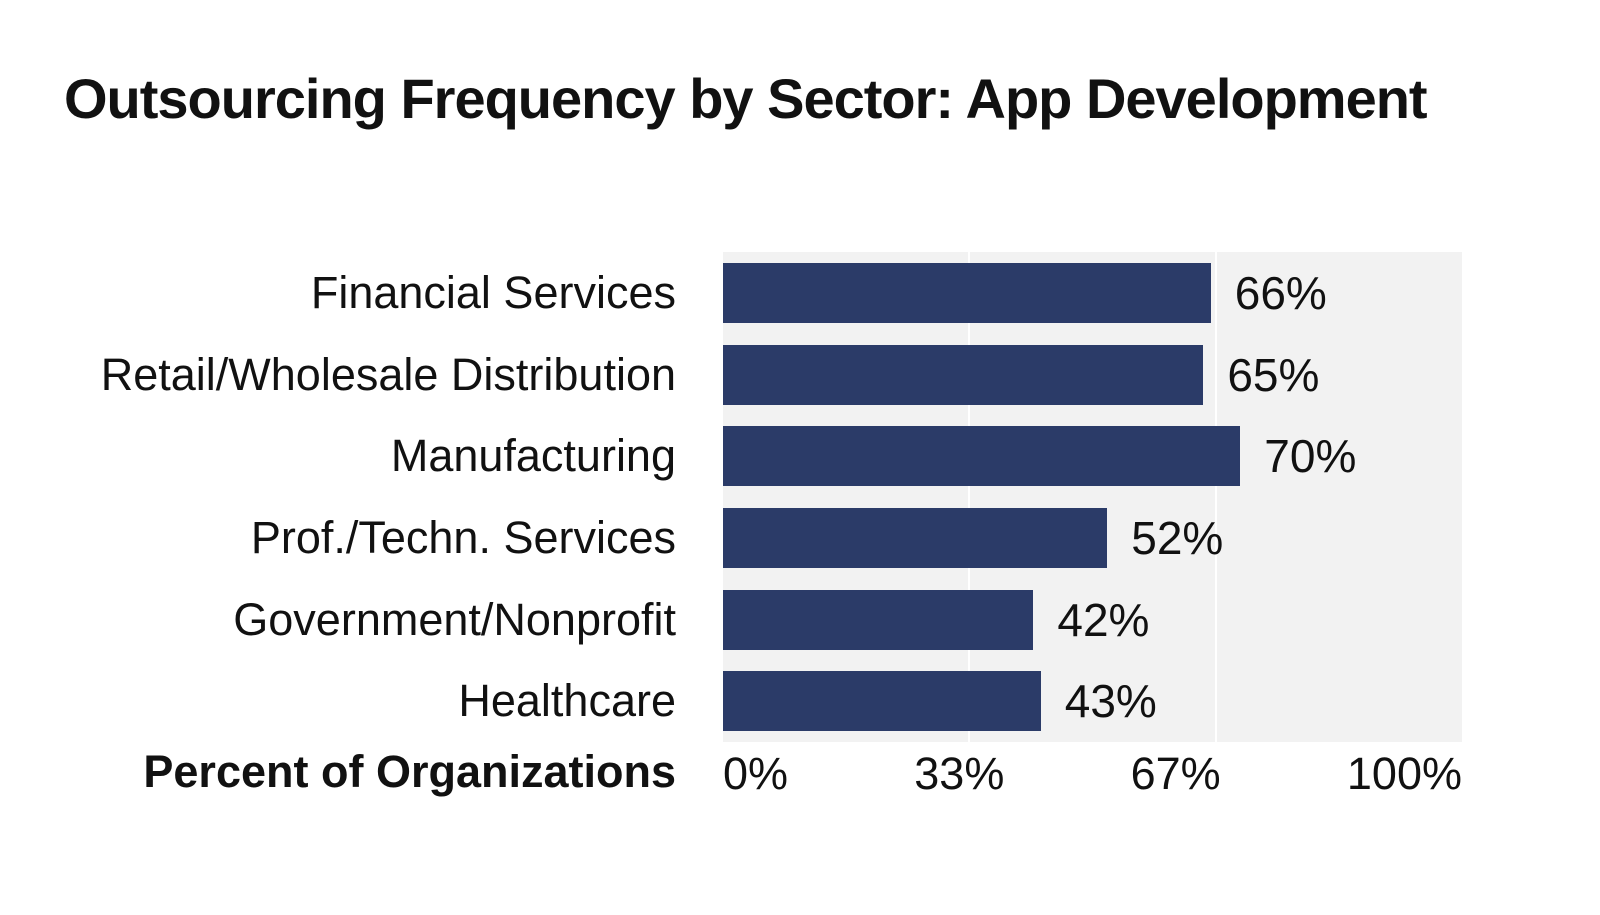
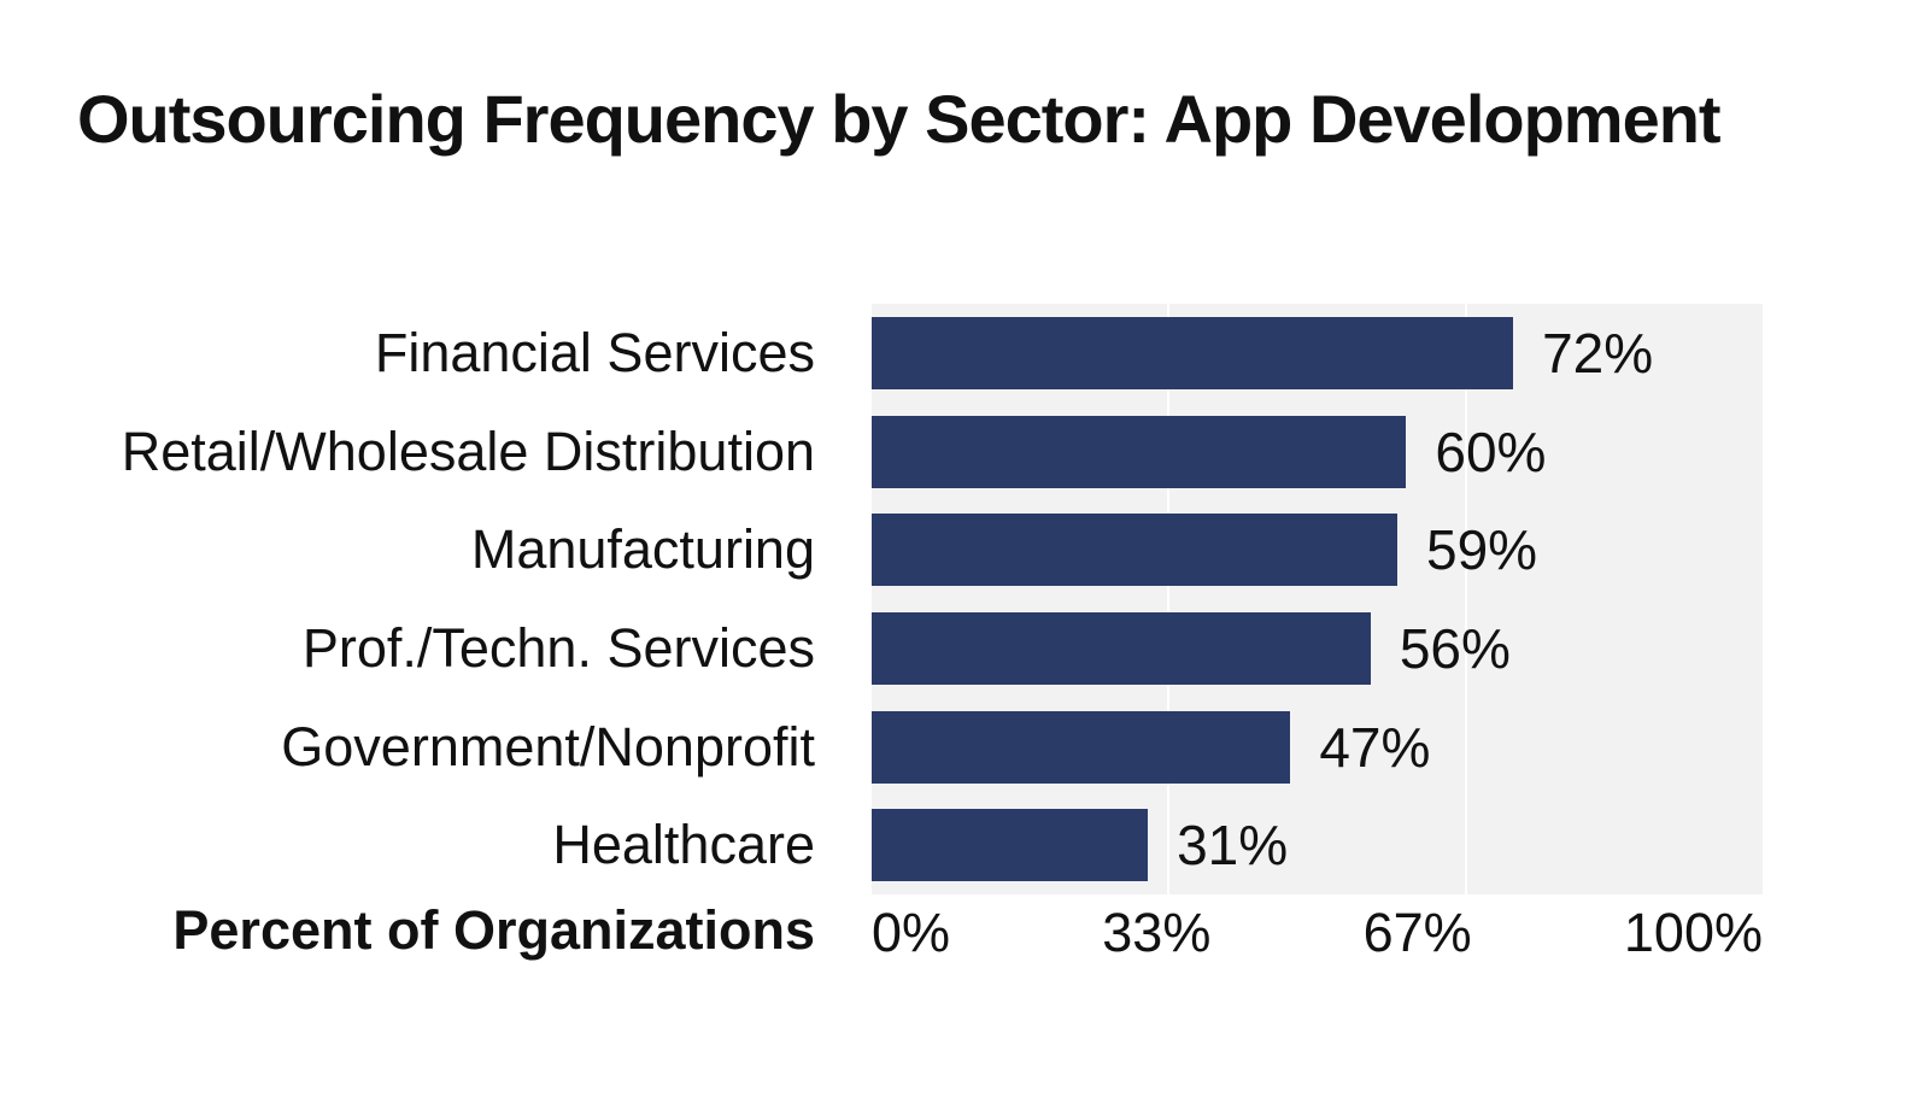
Financial Services: 66% -> 72%
Retail/Wholesale Distribution: 65% -> 60%
Manufacturing: 70% -> 59%
Prof./Techn. Services: 52% -> 56%
Government/Nonprofit: 42% -> 47%
Healthcare: 43% -> 31%
